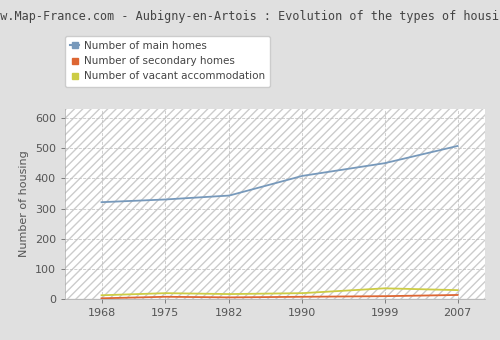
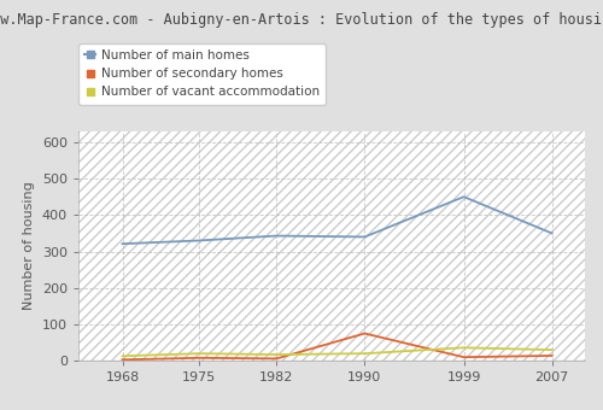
Number of main homes/1990: 408 -> 340
Number of secondary homes/1990: 8 -> 75
Number of main homes/2007: 507 -> 350
